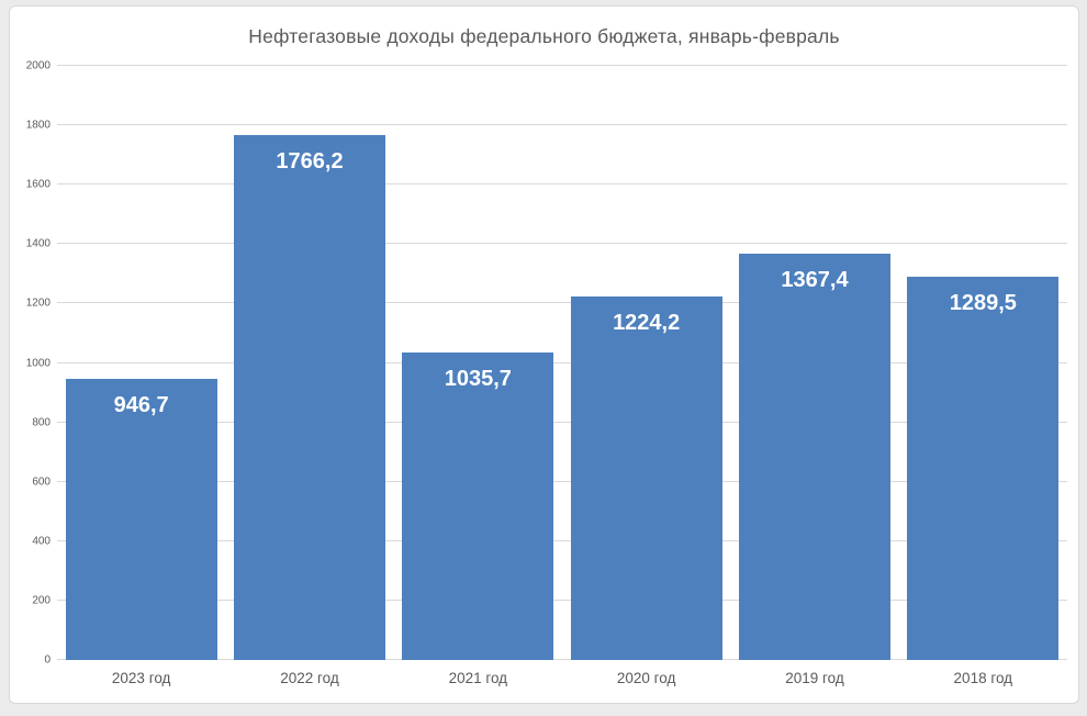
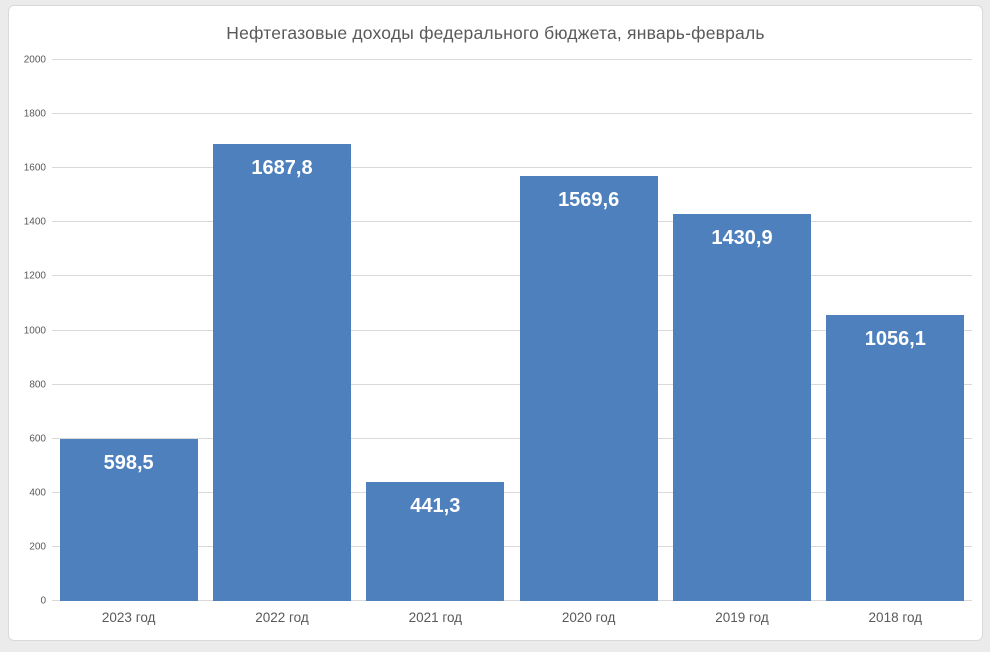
2023 год: 946,7 -> 598,5
2022 год: 1766,2 -> 1687,8
2021 год: 1035,7 -> 441,3
2020 год: 1224,2 -> 1569,6
2019 год: 1367,4 -> 1430,9
2018 год: 1289,5 -> 1056,1
